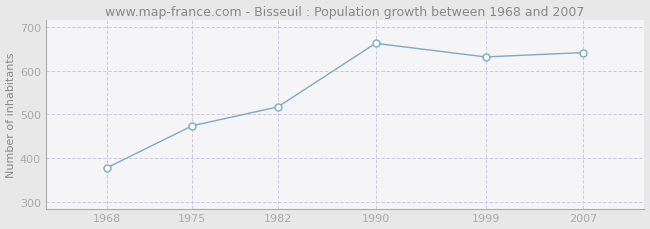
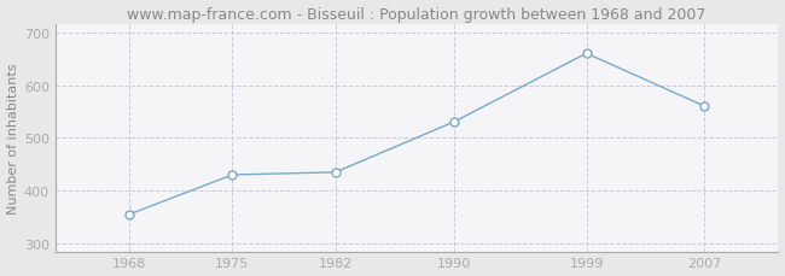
1968: 378 -> 355
1975: 474 -> 430
1982: 517 -> 435
1990: 662 -> 530
1999: 631 -> 660
2007: 641 -> 560
